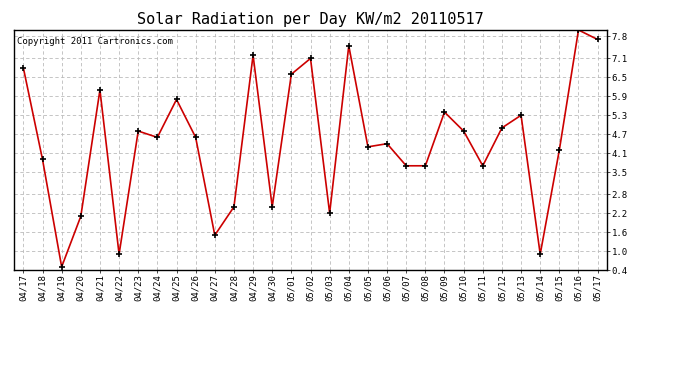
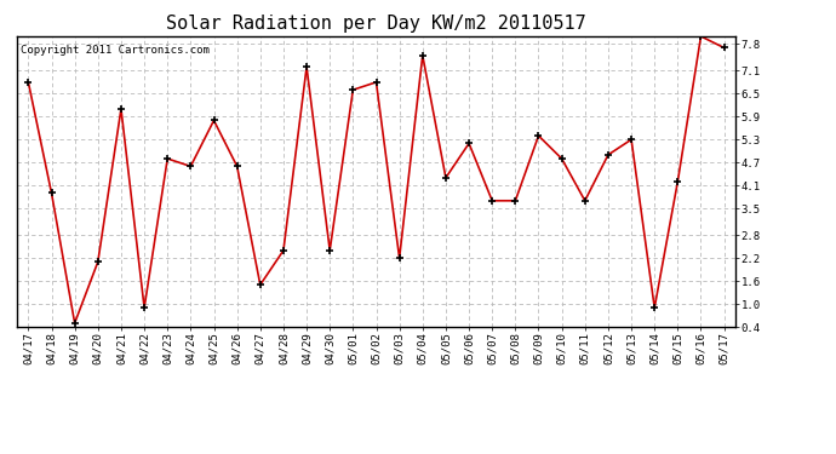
05/02: 7.1 -> 6.8
05/06: 4.4 -> 5.2
